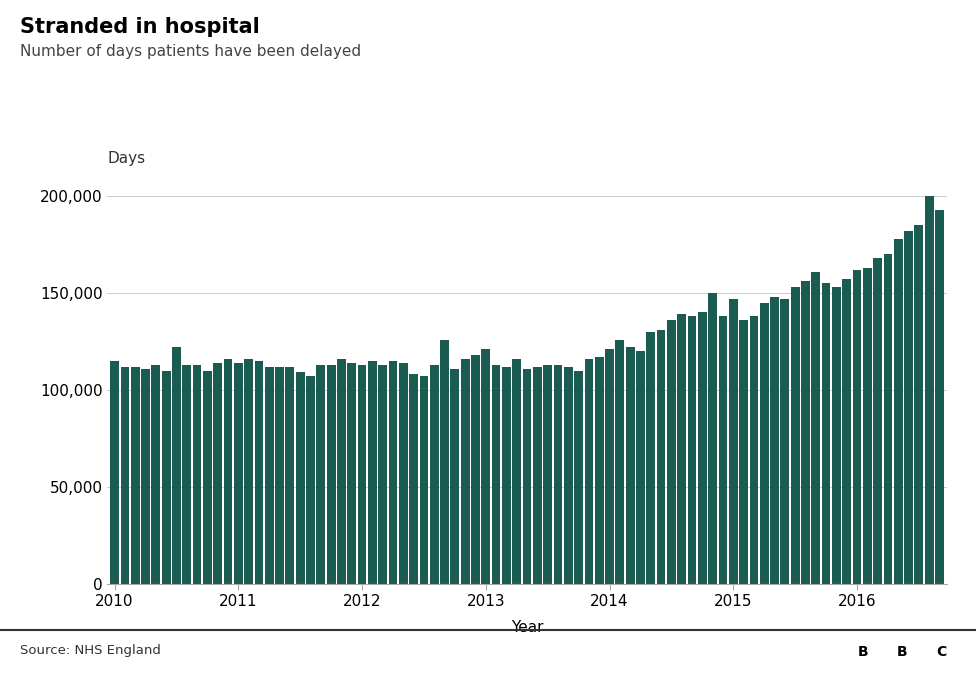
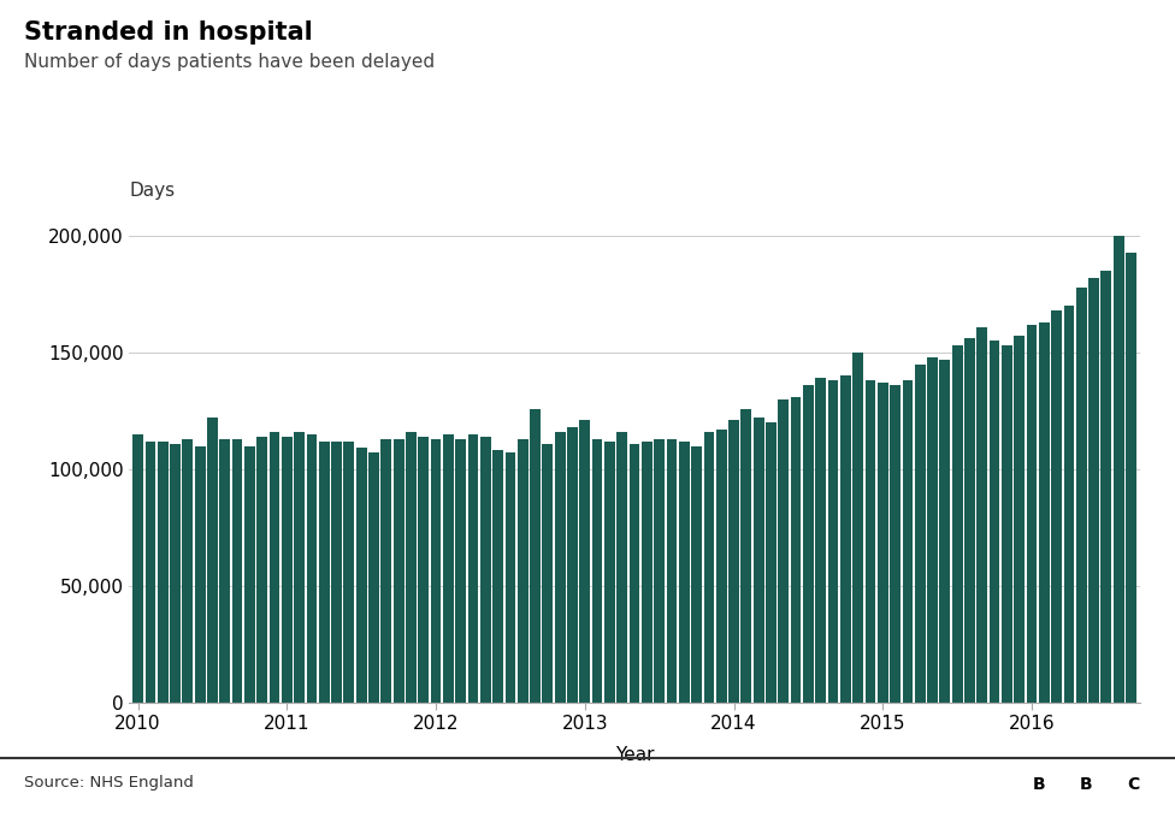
2015: 147,000 -> 137,000
